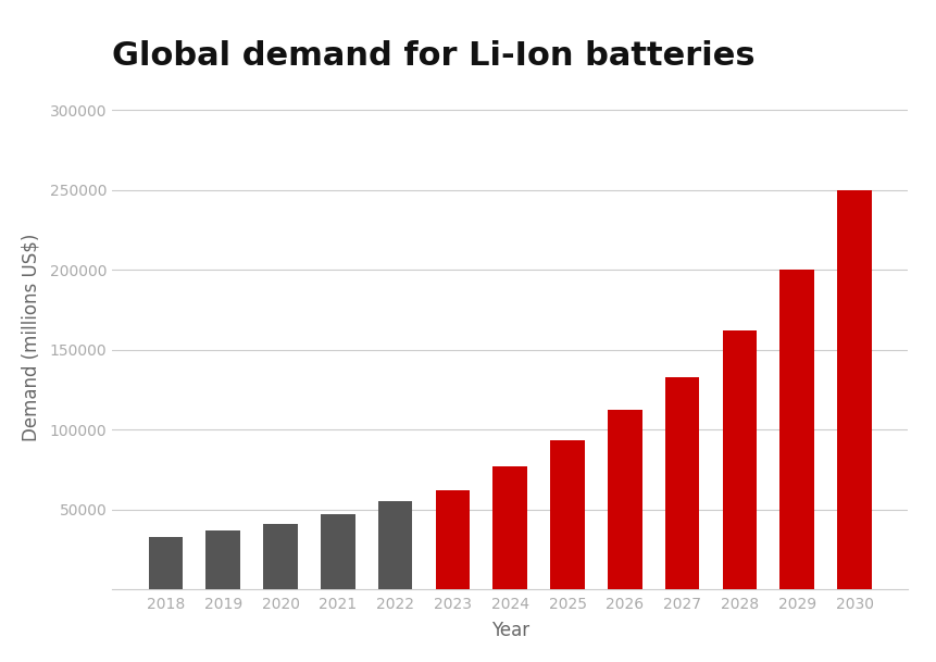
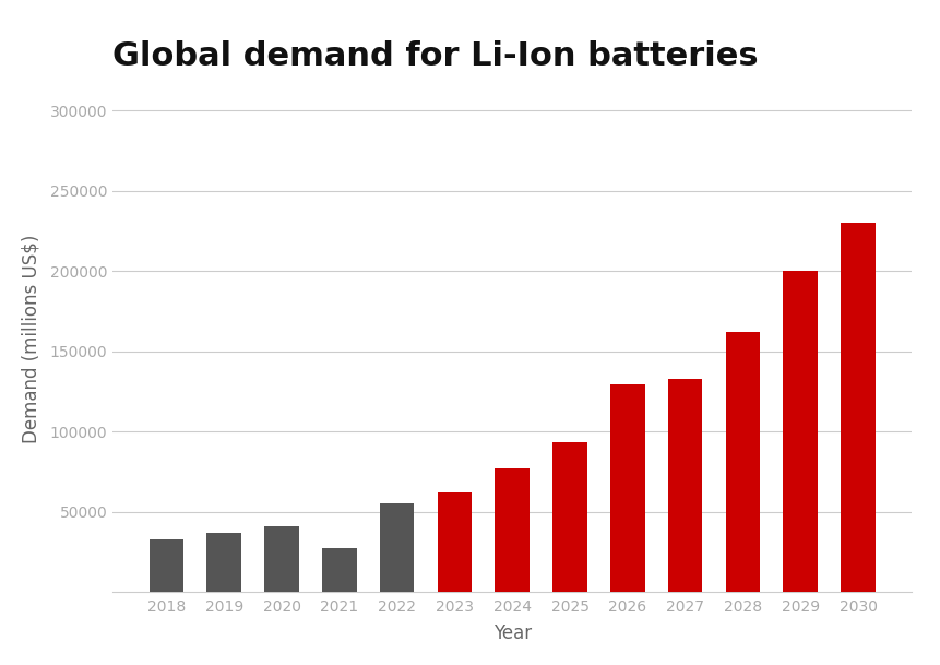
2021: 47000 -> 27000
2026: 112000 -> 129000
2030: 250000 -> 230000
